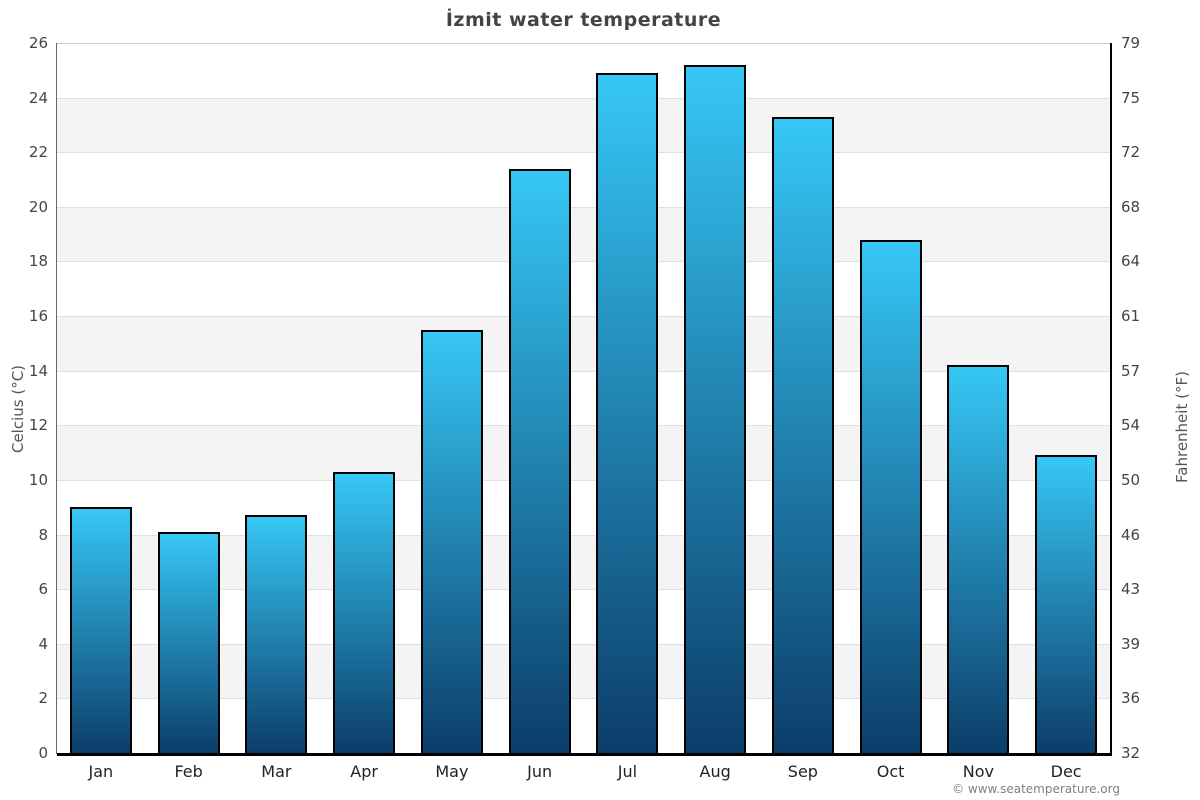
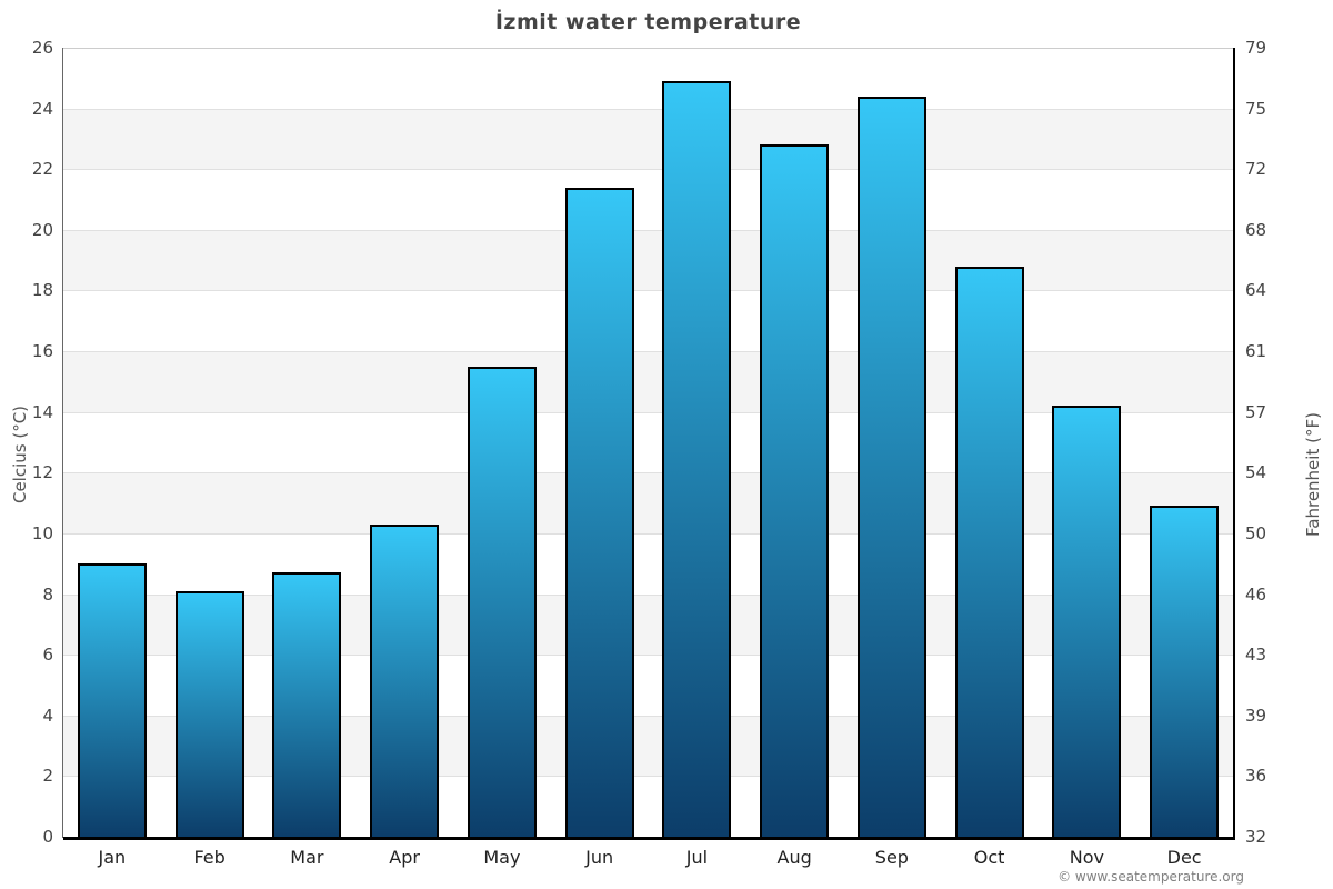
Aug: 25.2 -> 22.8
Sep: 23.3 -> 24.4
